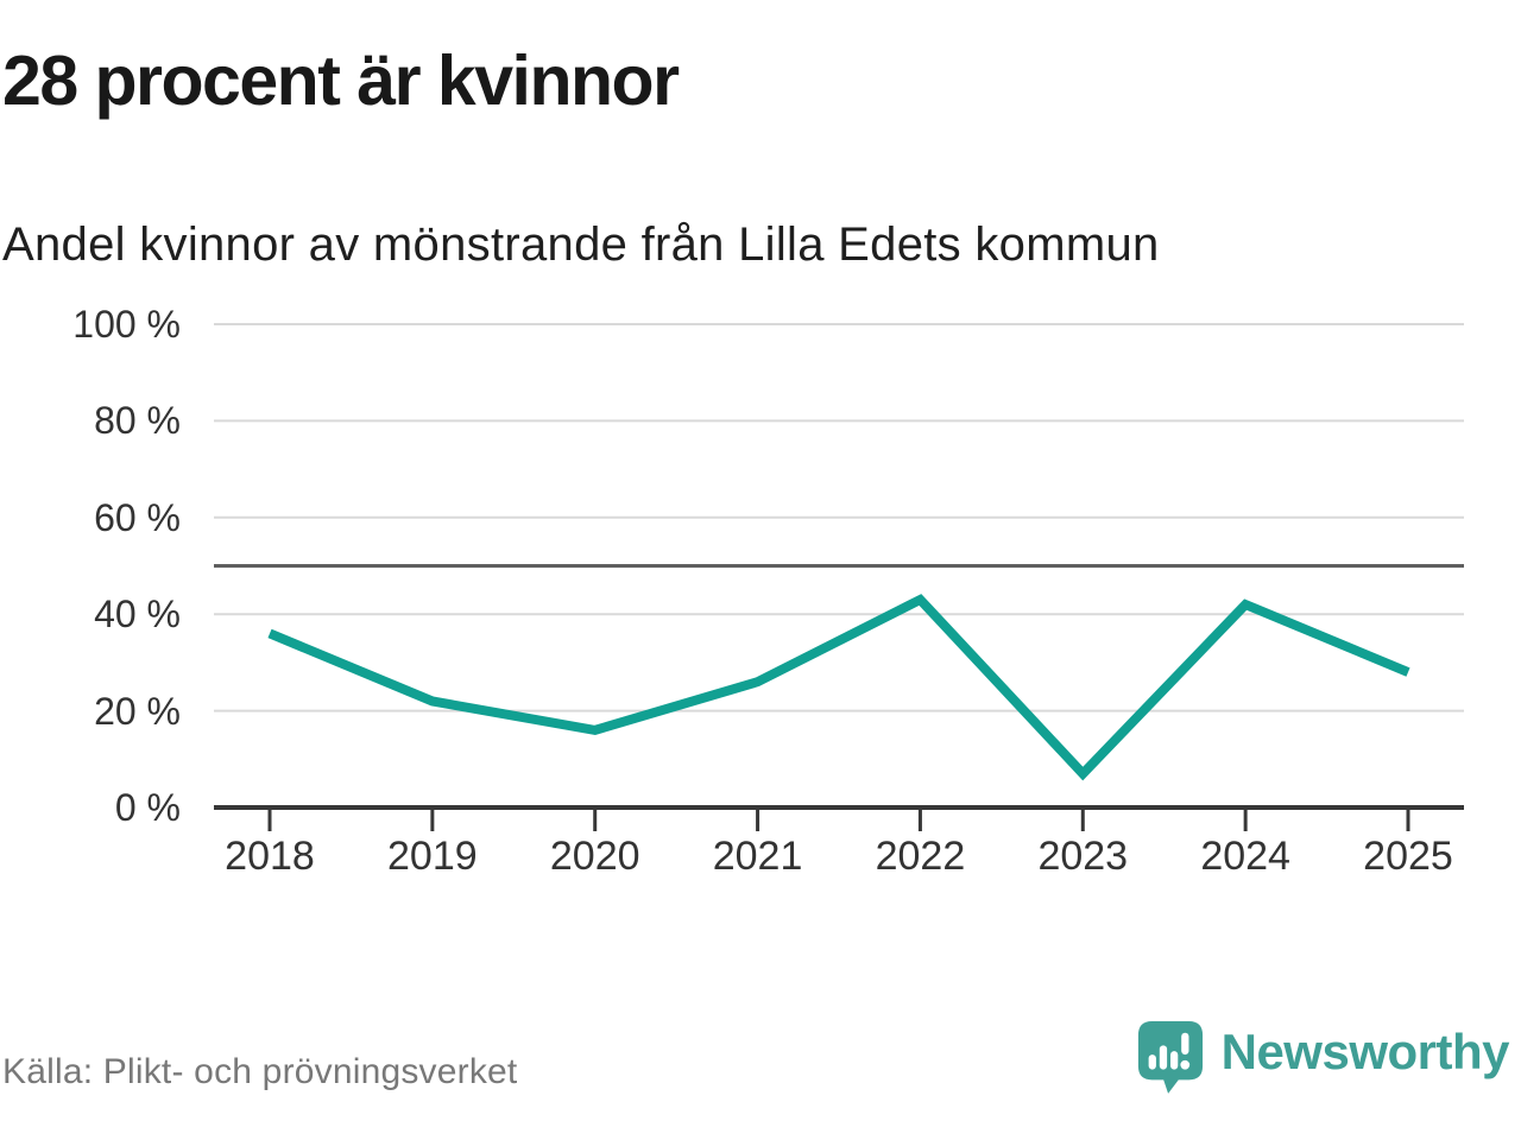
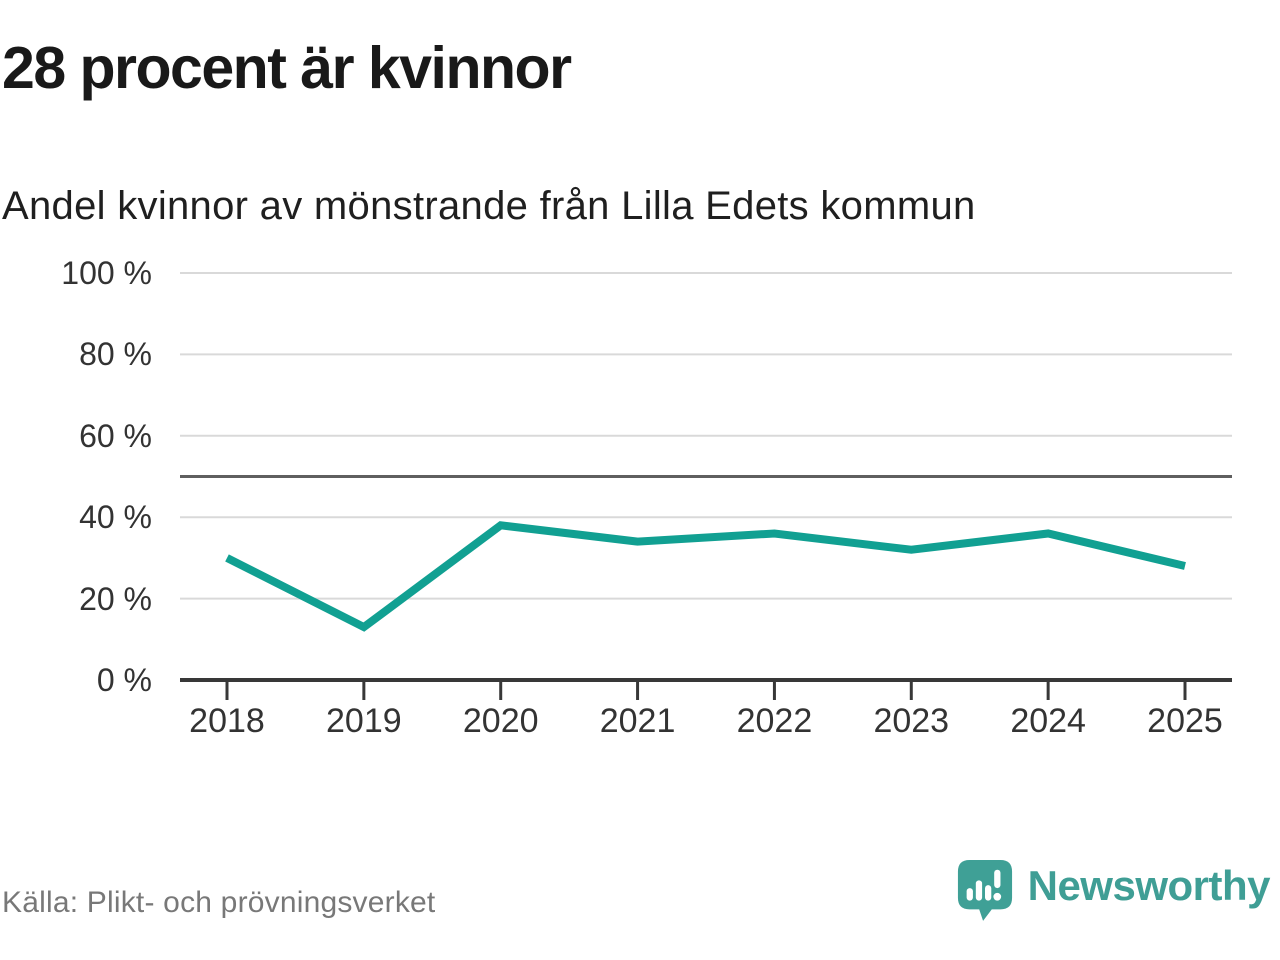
2018: 36% -> 30%
2019: 22% -> 13%
2020: 16% -> 38%
2021: 26% -> 34%
2022: 43% -> 36%
2023: 7% -> 32%
2024: 42% -> 36%
